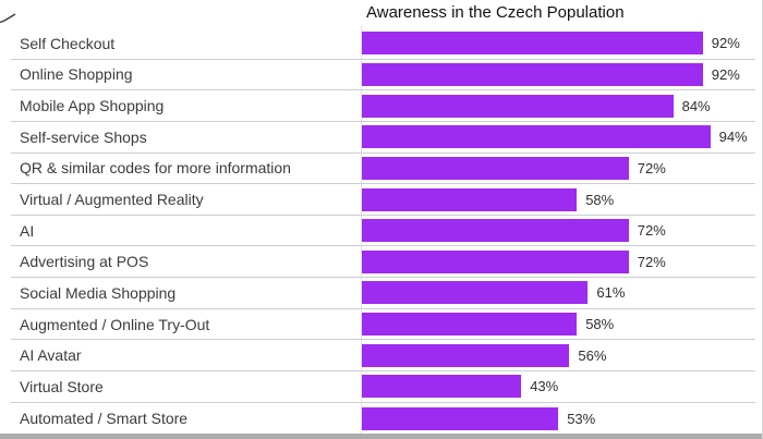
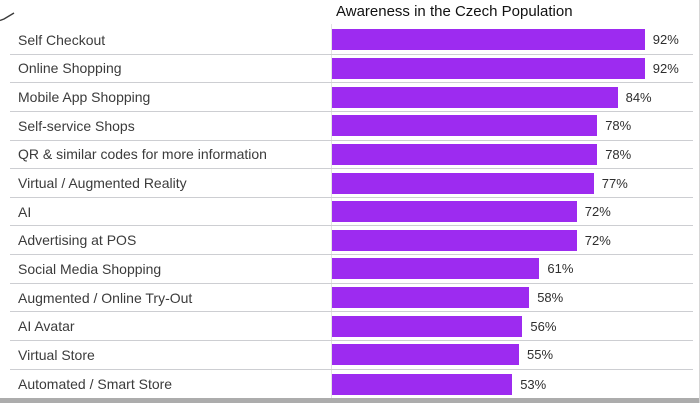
Self-service Shops: 94% -> 78%
QR & similar codes for more information: 72% -> 78%
Virtual / Augmented Reality: 58% -> 77%
Virtual Store: 43% -> 55%
